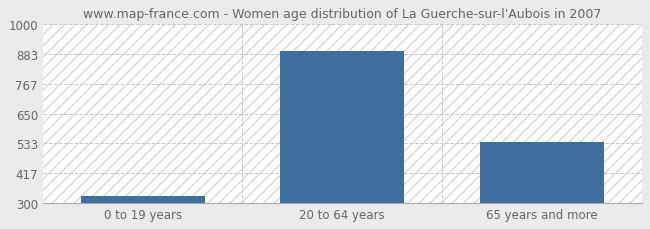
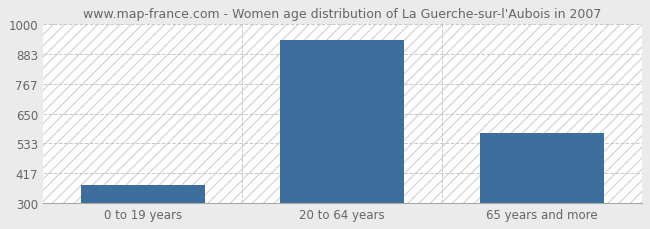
0 to 19 years: 326 -> 370
20 to 64 years: 895 -> 940
65 years and more: 537 -> 575
